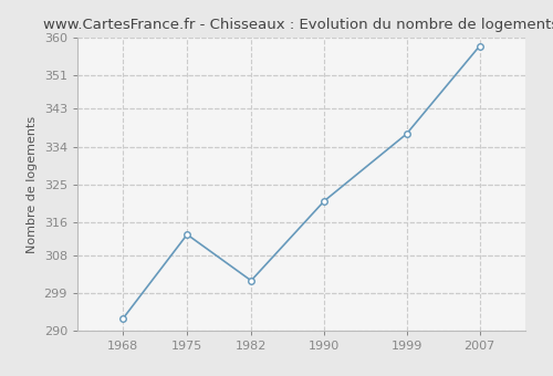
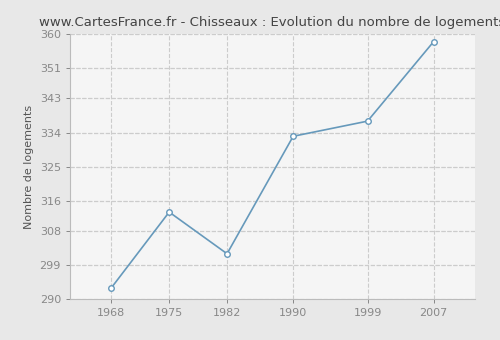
1990: 321 -> 333
